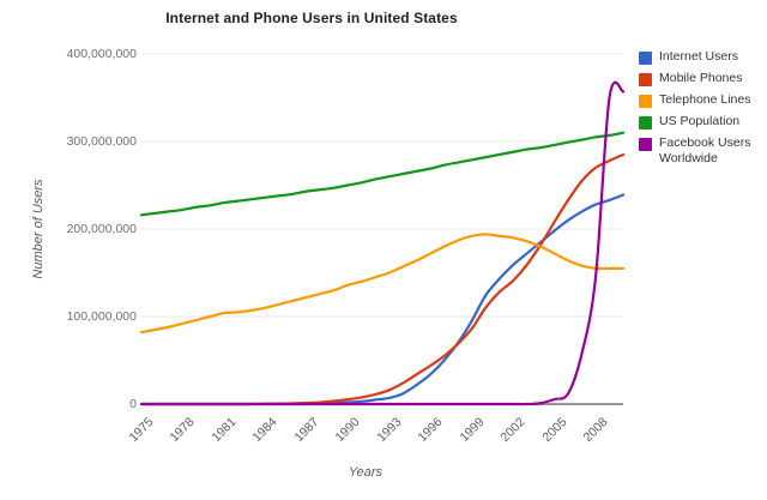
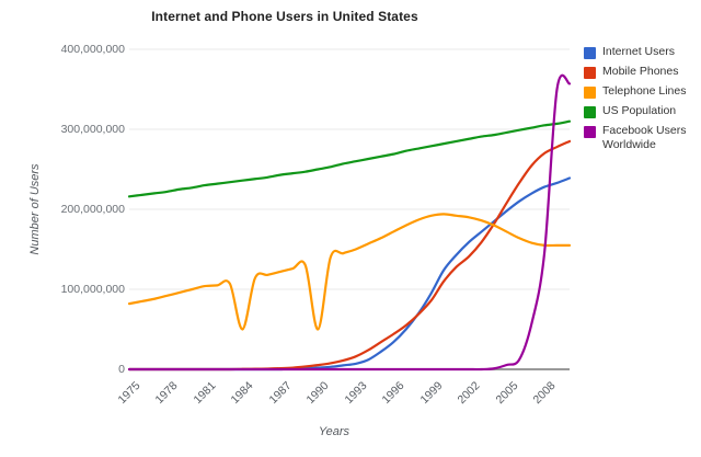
Telephone Lines/1984: 110000000 -> 50000000
Telephone Lines/1990: 140000000 -> 50000000
